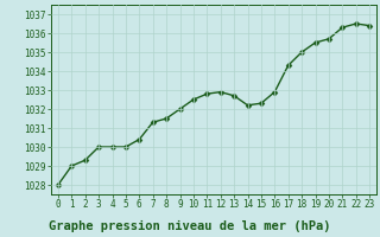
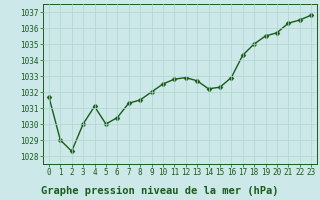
0: 1028.0 -> 1031.7
2: 1029.3 -> 1028.3
4: 1030.0 -> 1031.1
23: 1036.4 -> 1036.8
